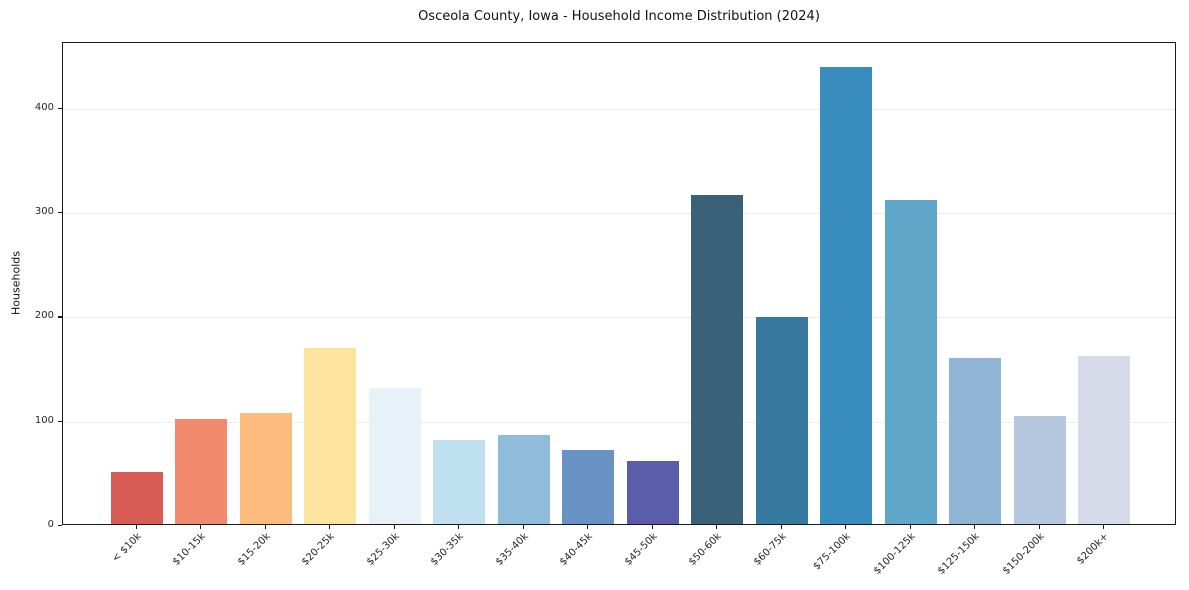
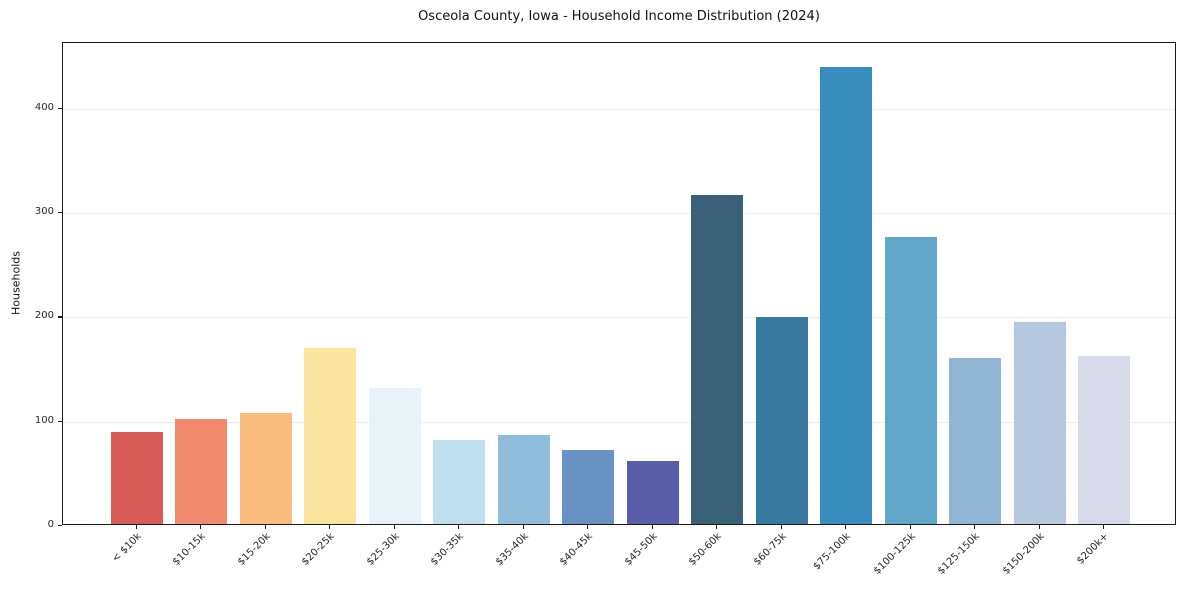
< $10k: 50 -> 88
$100-125k: 311 -> 275
$150-200k: 104 -> 194
